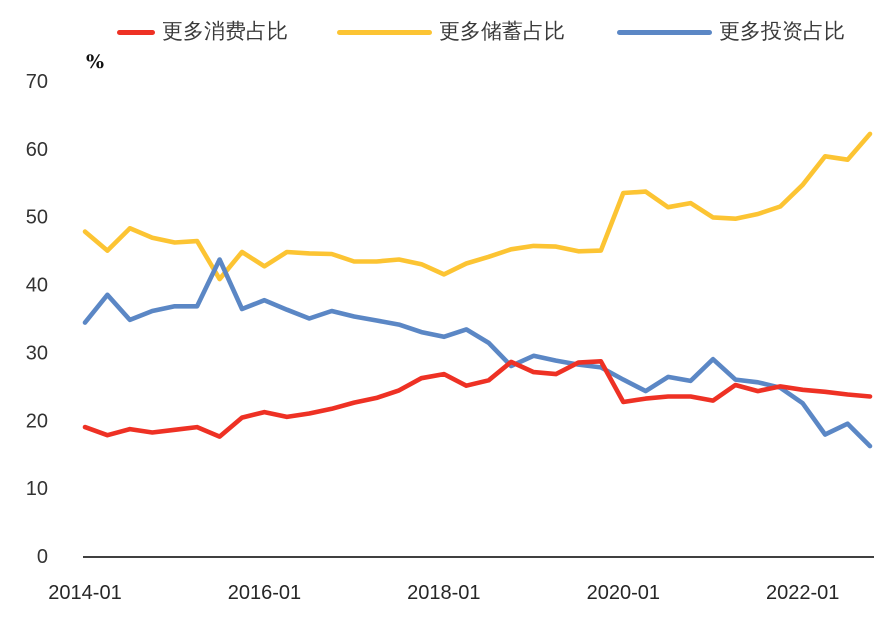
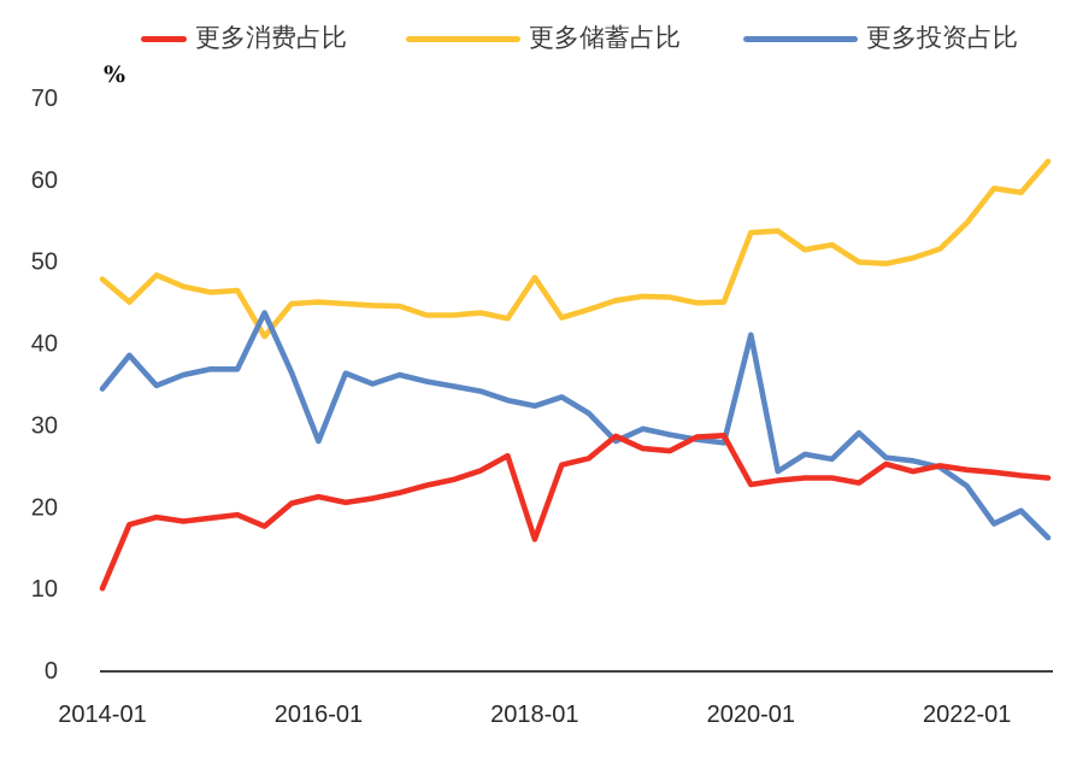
更多消费占比/2014-01: 19 -> 10
更多储蓄占比/2016-01: 43 -> 45
更多投资占比/2016-01: 38 -> 28
更多消费占比/2018-01: 27 -> 16
更多储蓄占比/2018-01: 42 -> 48
更多投资占比/2020-01: 26 -> 41
